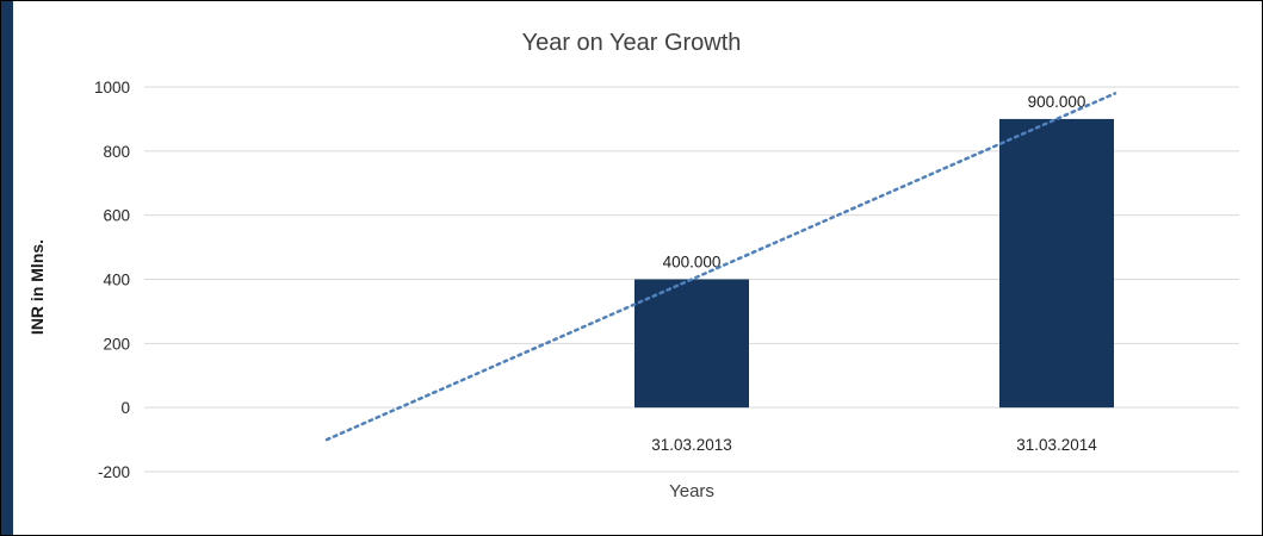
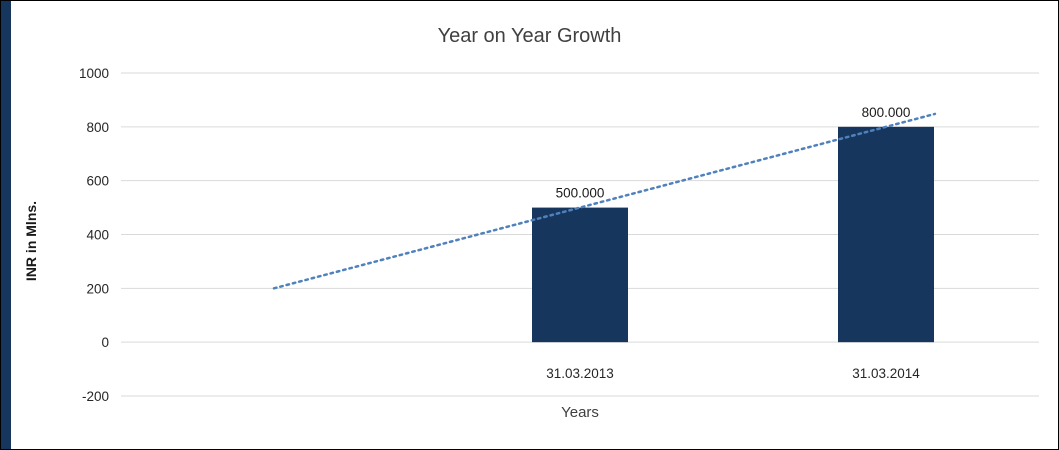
31.03.2013: 400.000 -> 500.000
31.03.2014: 900.000 -> 800.000
